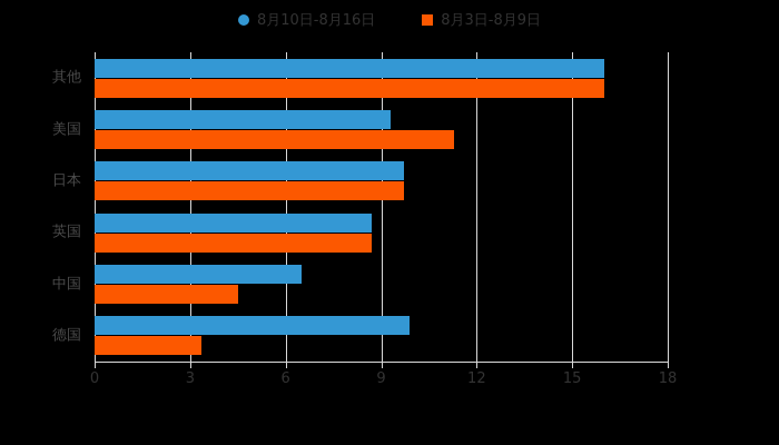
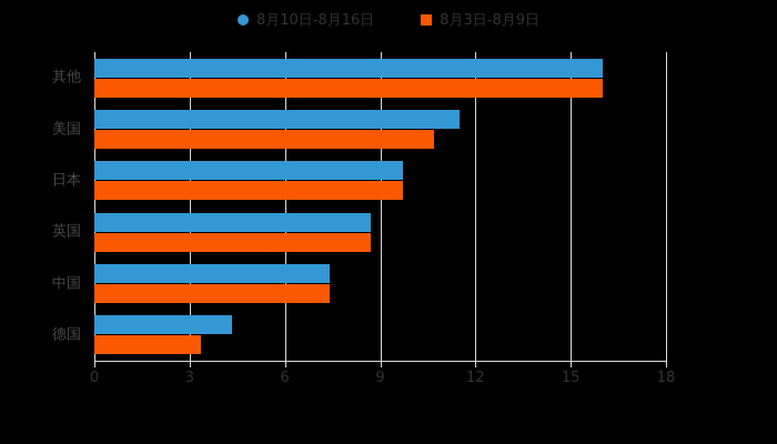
8月10日-8月16日/美国: 9.3 -> 11.5
8月3日-8月9日/美国: 11.3 -> 10.7
8月10日-8月16日/中国: 6.5 -> 7.4
8月3日-8月9日/中国: 4.5 -> 7.4
8月10日-8月16日/德国: 9.9 -> 4.3
